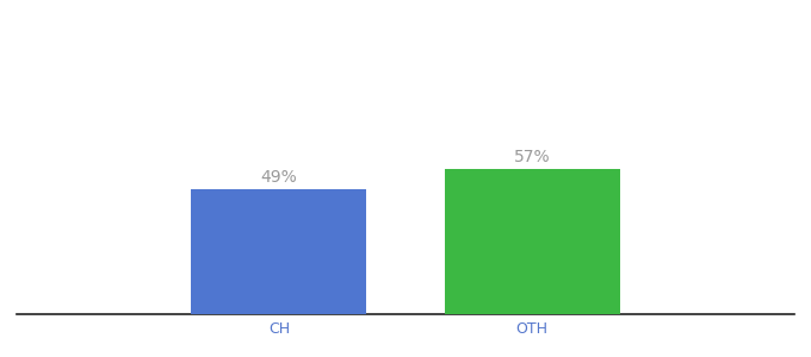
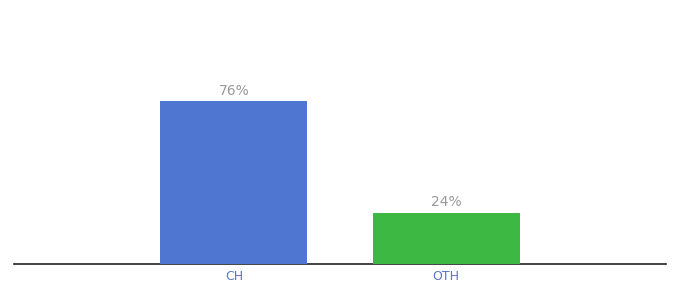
CH: 49% -> 76%
OTH: 57% -> 24%
